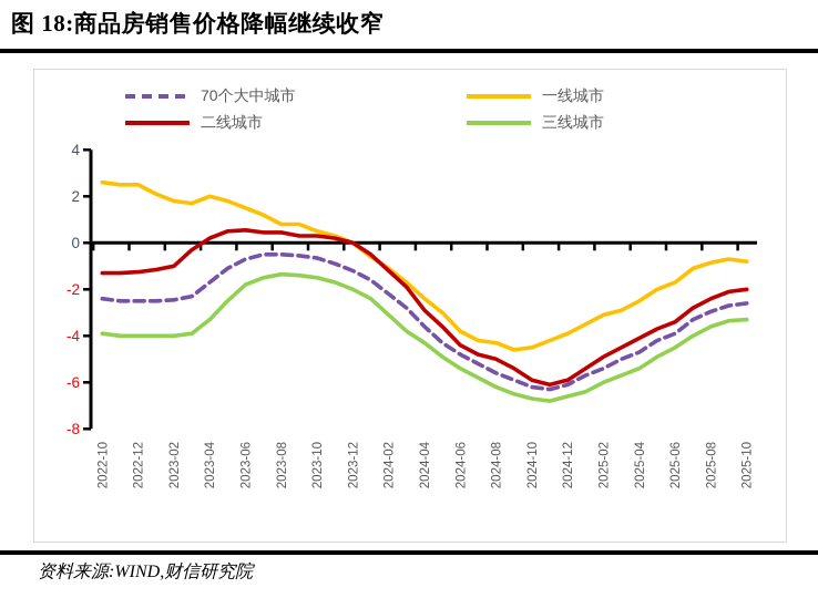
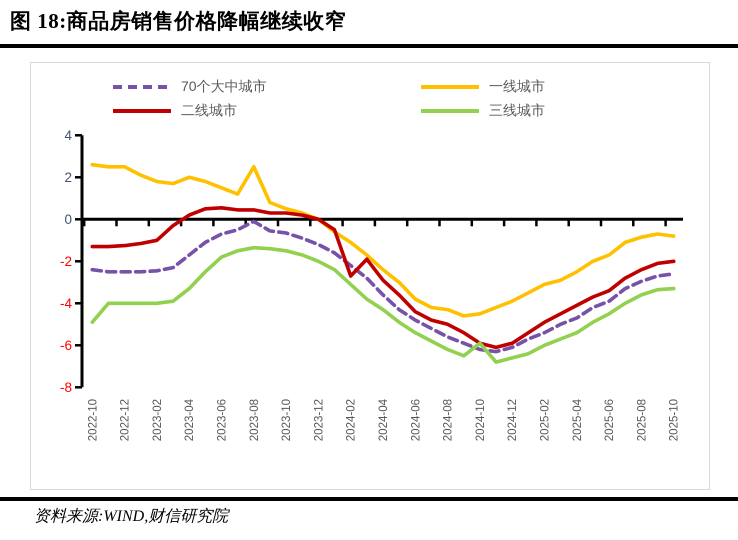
三线城市/2022-10: -3.9 -> -4.9
70个大中城市/2023-08: -0.5 -> -0.1
一线城市/2023-08: 0.8 -> 2.5
二线城市/2024-02: -1.2 -> -2.7
三线城市/2024-10: -6.7 -> -5.9
